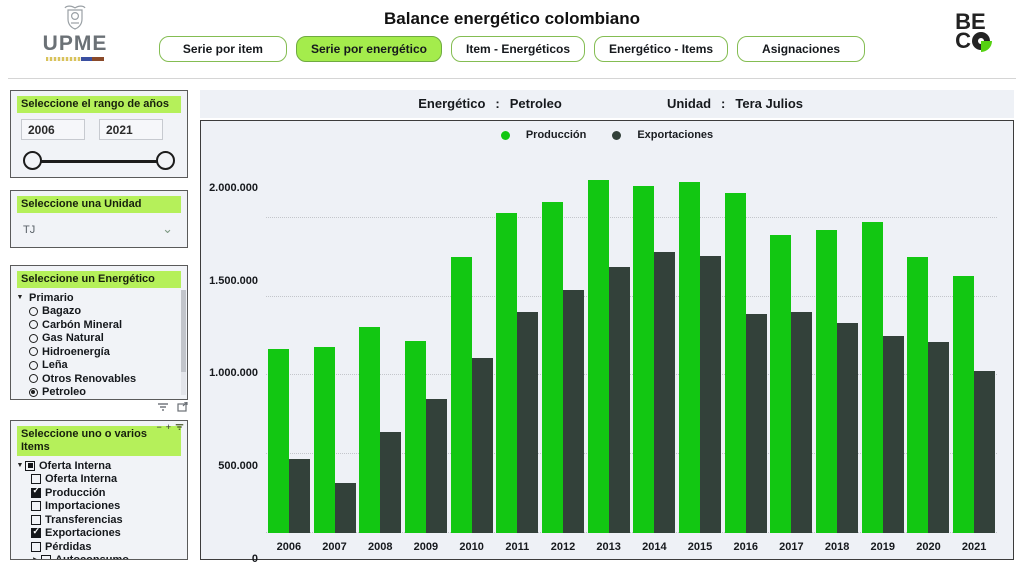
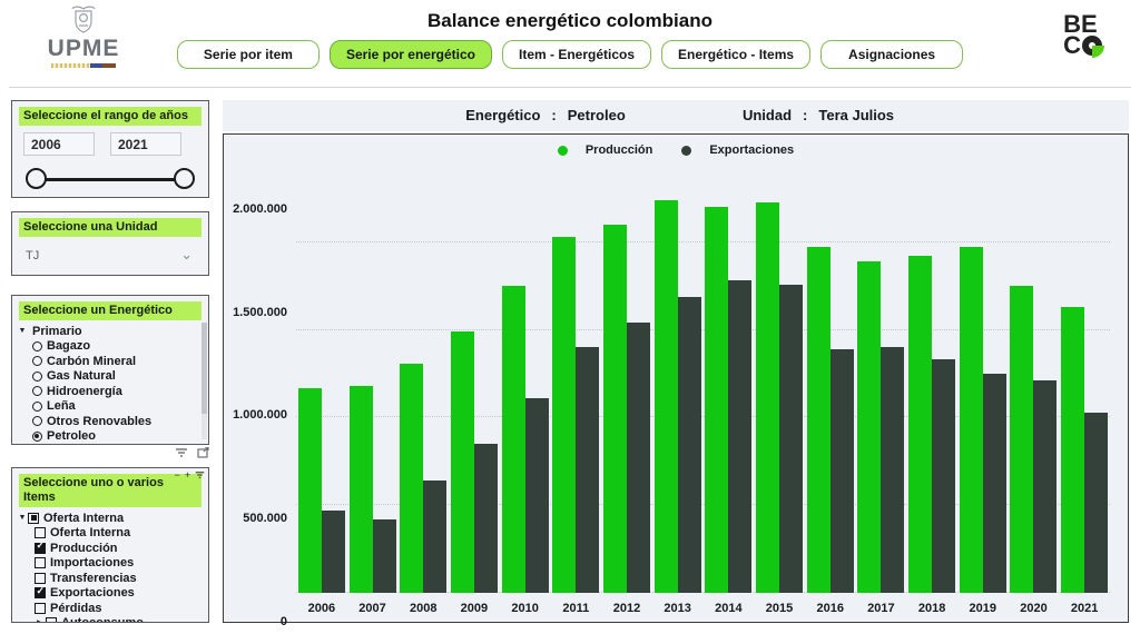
Exportaciones/2007: 320000 -> 420000
Producción/2009: 1220000 -> 1490000
Producción/2016: 2160000 -> 1970000
